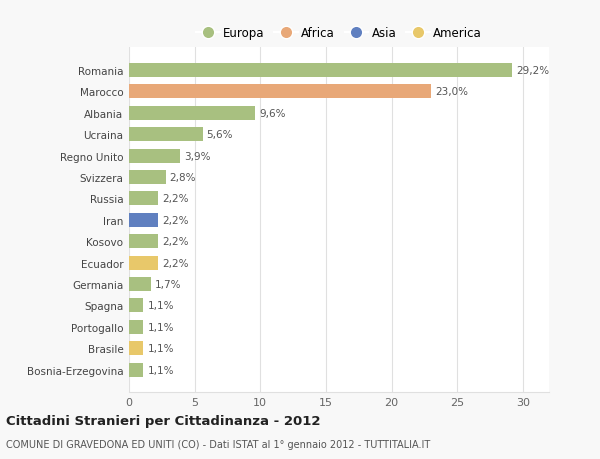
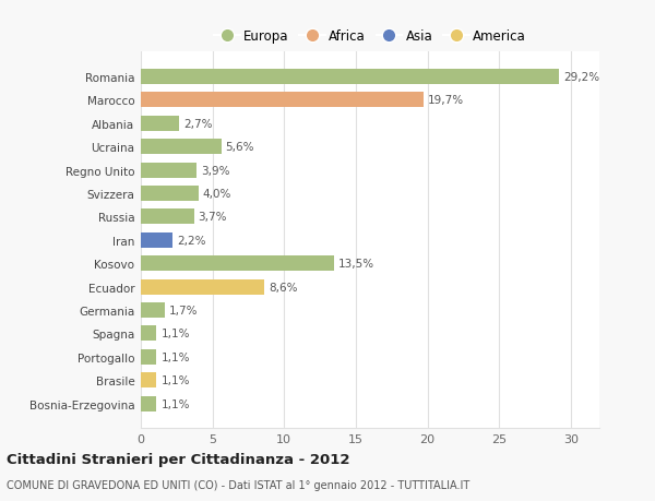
Marocco: 23,0% -> 19,7%
Albania: 9,6% -> 2,7%
Svizzera: 2,8% -> 4,0%
Russia: 2,2% -> 3,7%
Kosovo: 2,2% -> 13,5%
Ecuador: 2,2% -> 8,6%
